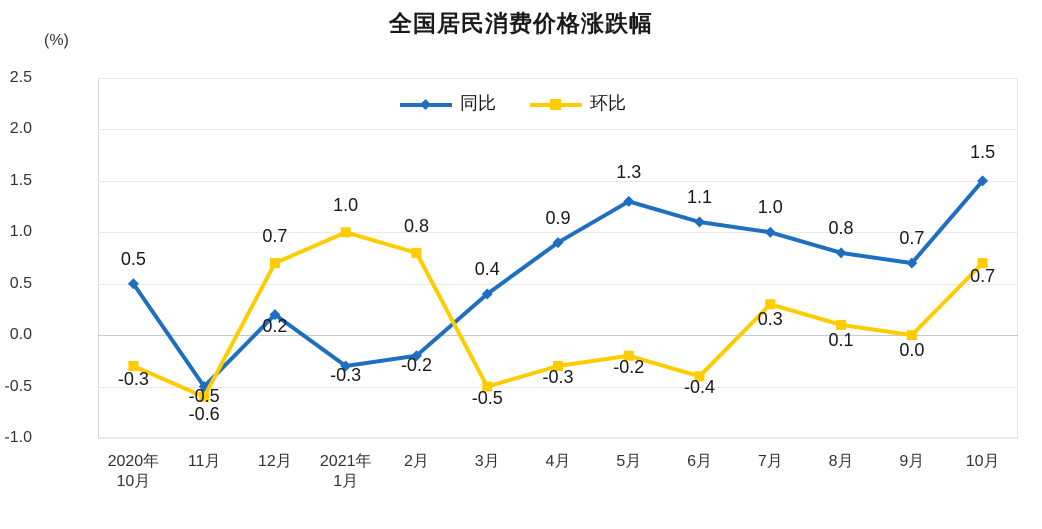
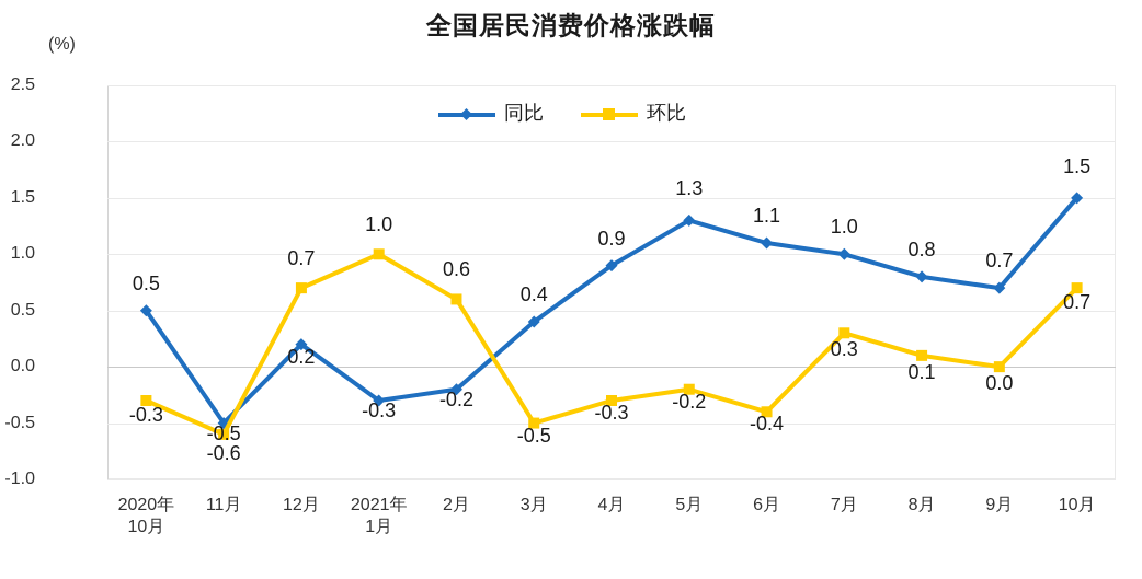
环比/2月: 0.8 -> 0.6
